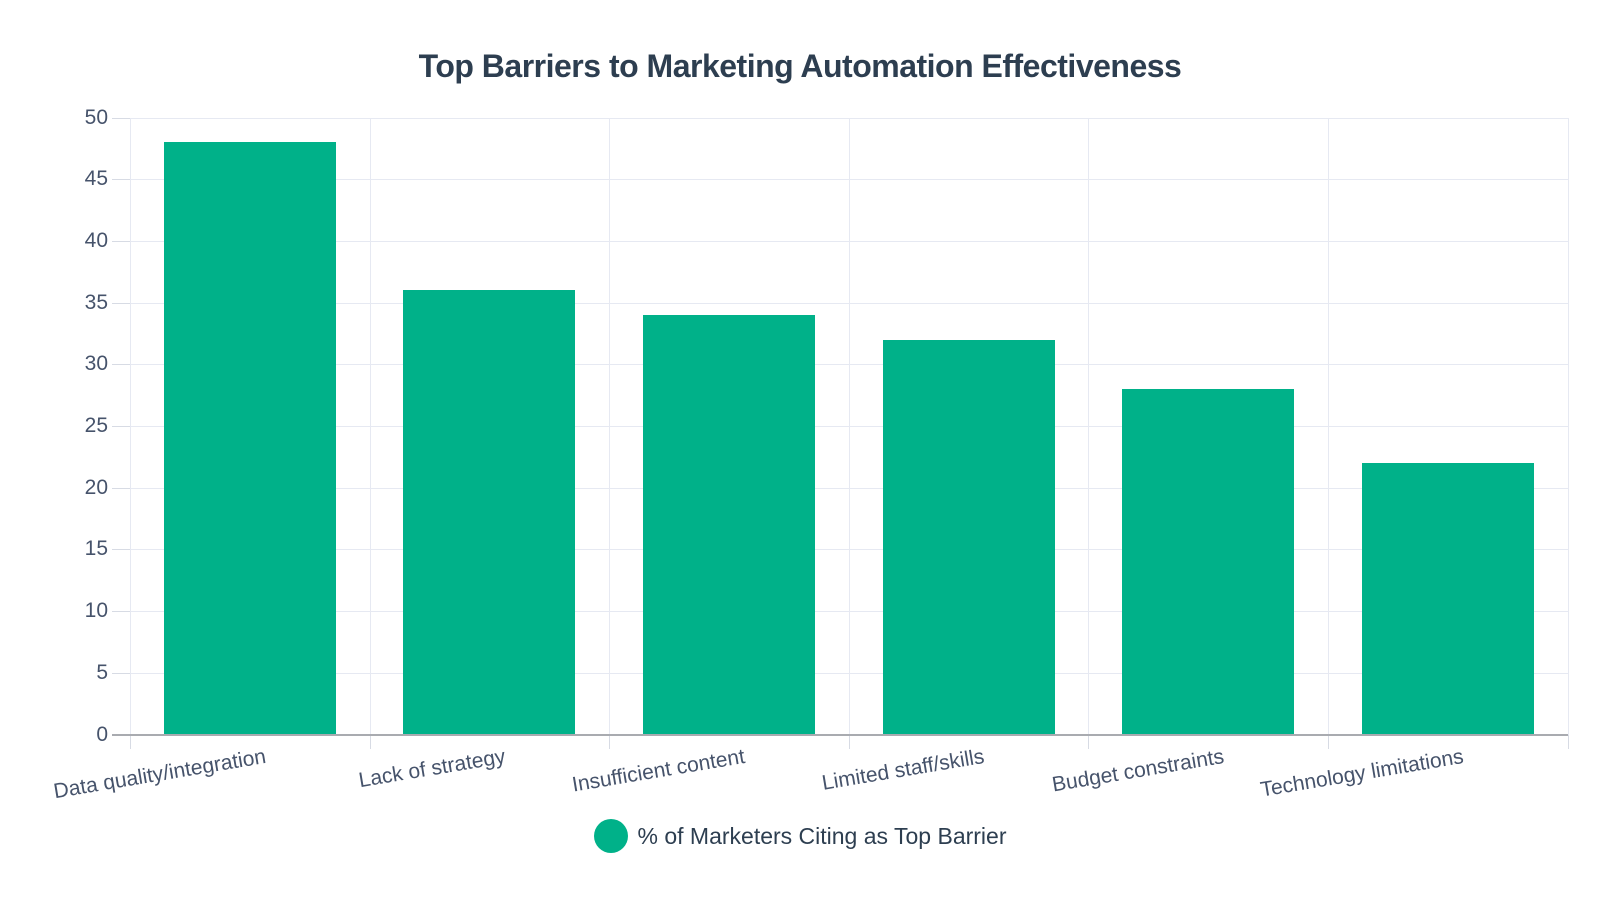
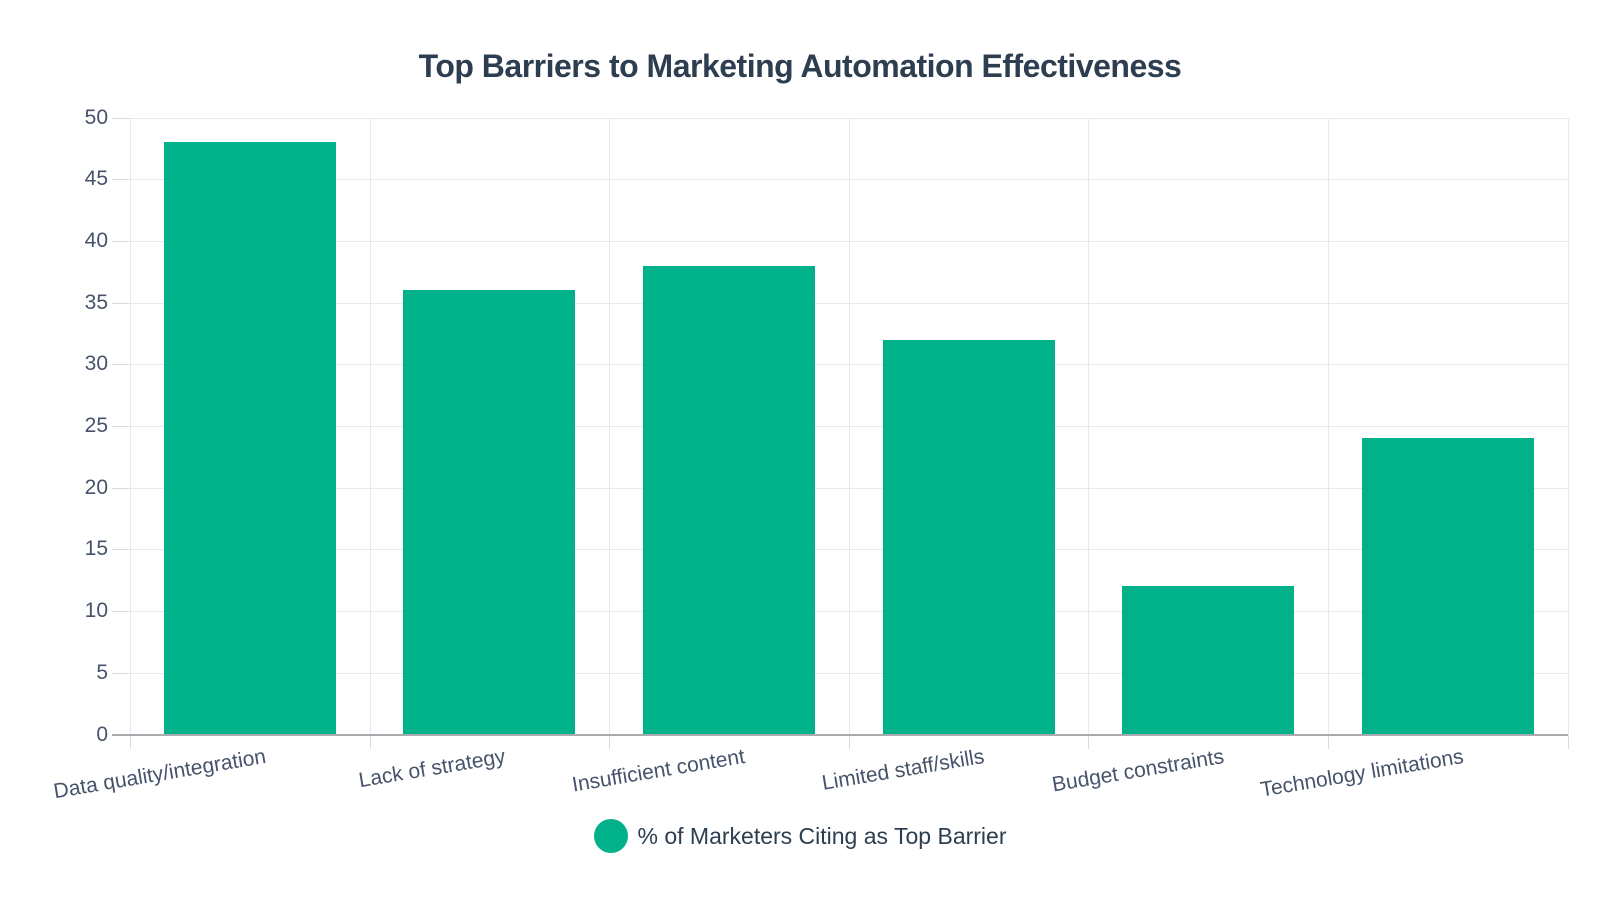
Insufficient content: 34 -> 38
Budget constraints: 28 -> 12
Technology limitations: 22 -> 24
